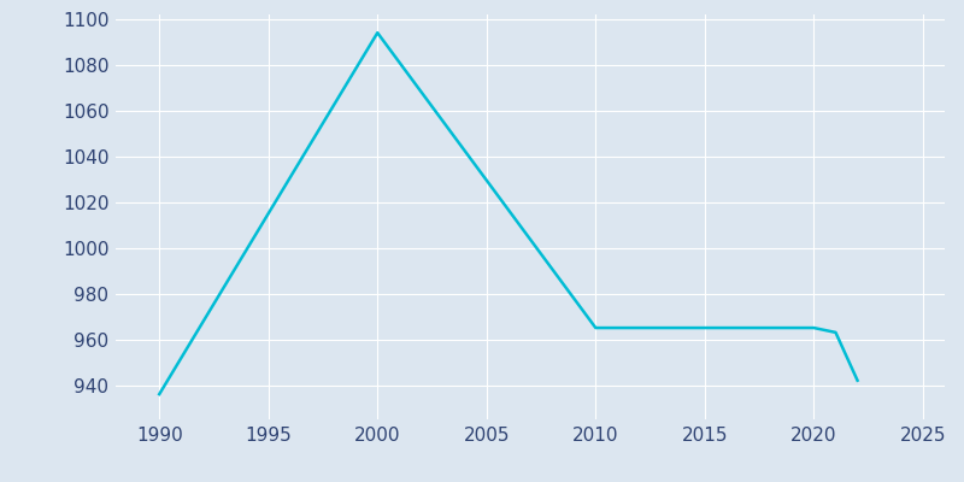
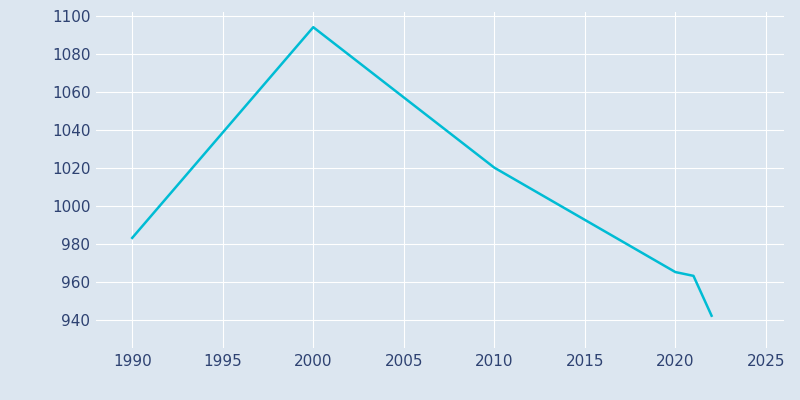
1990: 936 -> 983
2010: 965 -> 1020
